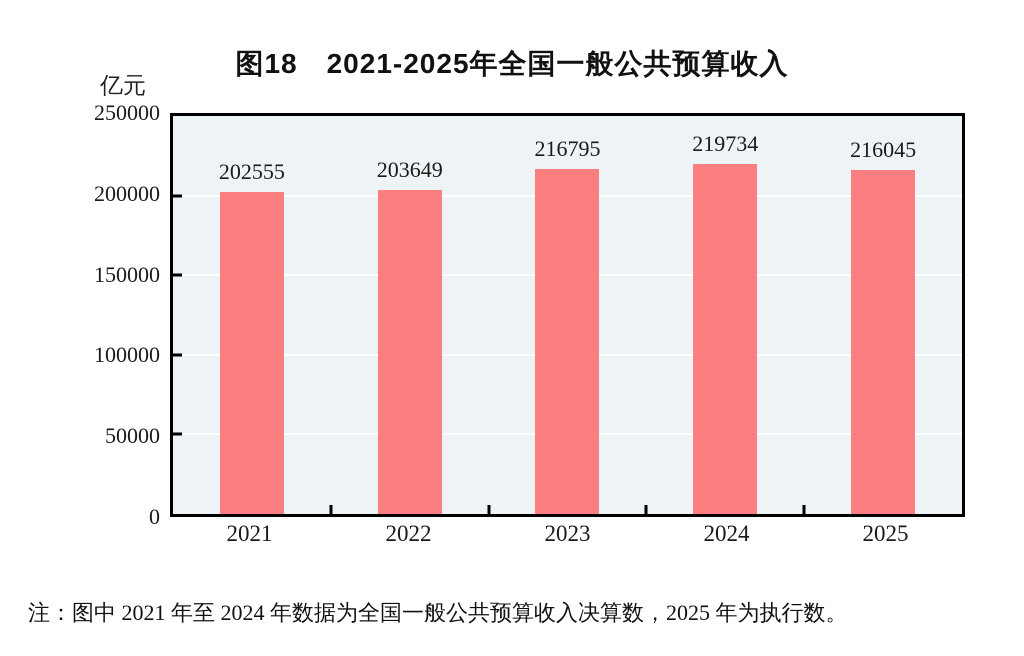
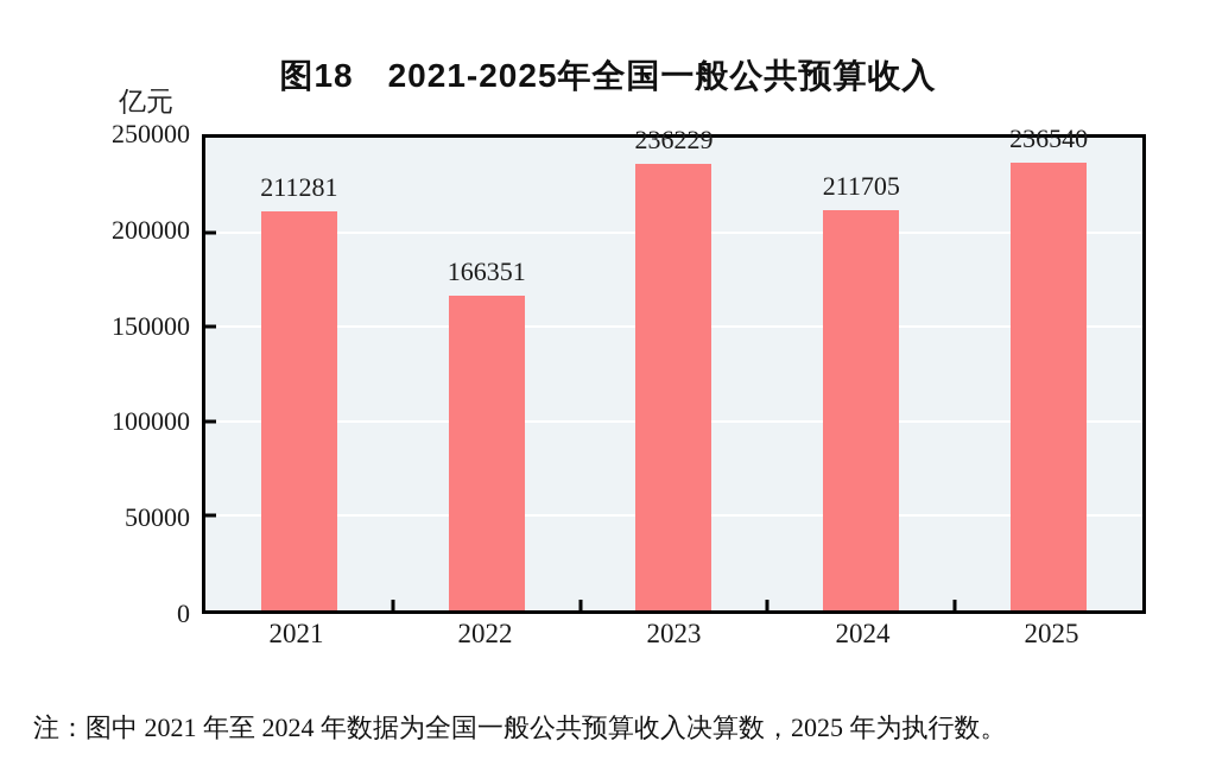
2021: 202555 -> 211281
2022: 203649 -> 166351
2023: 216795 -> 236229
2024: 219734 -> 211705
2025: 216045 -> 236540
